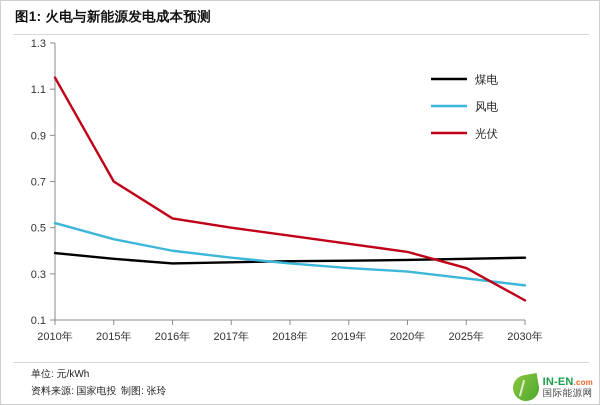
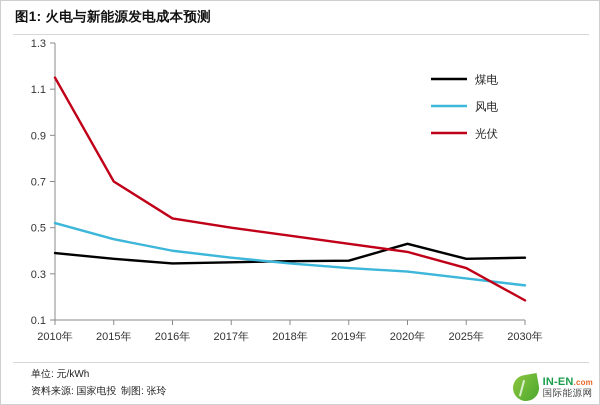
煤电/2020年: 0.36 -> 0.43
